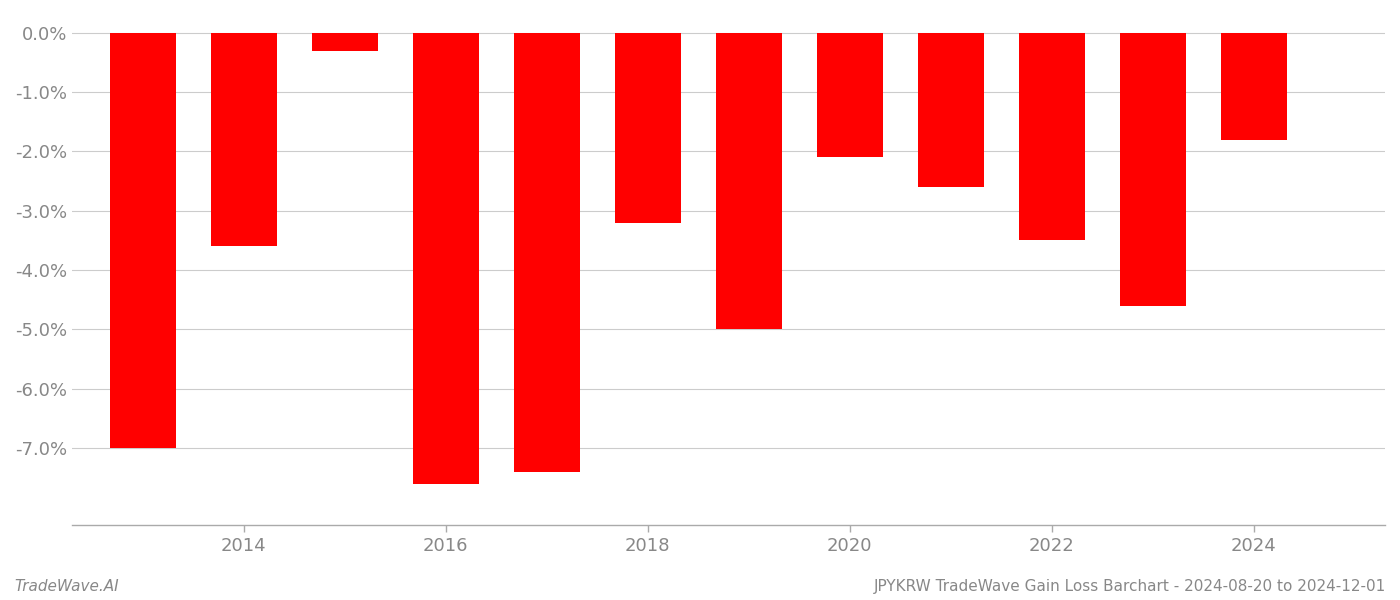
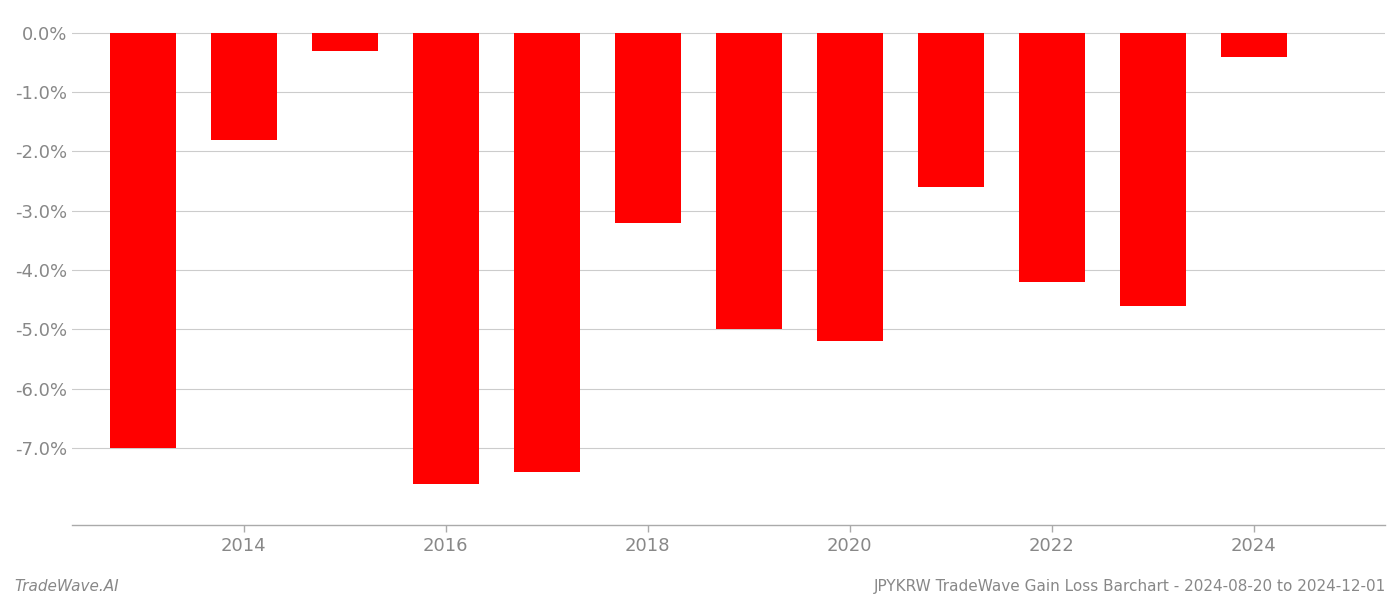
2014: -3.6% -> -1.8%
2020: -2.1% -> -5.2%
2022: -3.5% -> -4.2%
2024: -1.8% -> -0.4%
